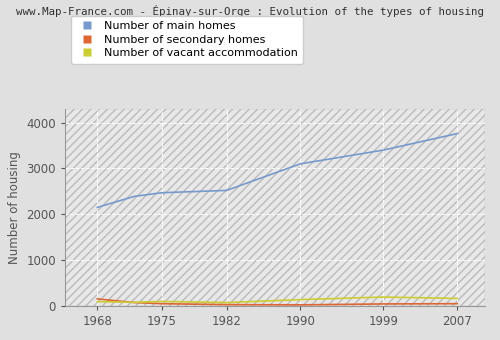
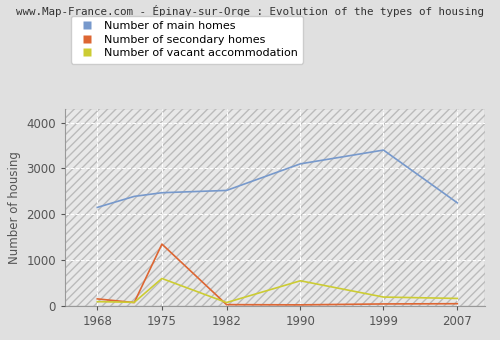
Number of secondary homes/1975: 50 -> 1350
Number of vacant accommodation/1975: 100 -> 600
Number of vacant accommodation/1990: 140 -> 550
Number of main homes/2007: 3760 -> 2250
